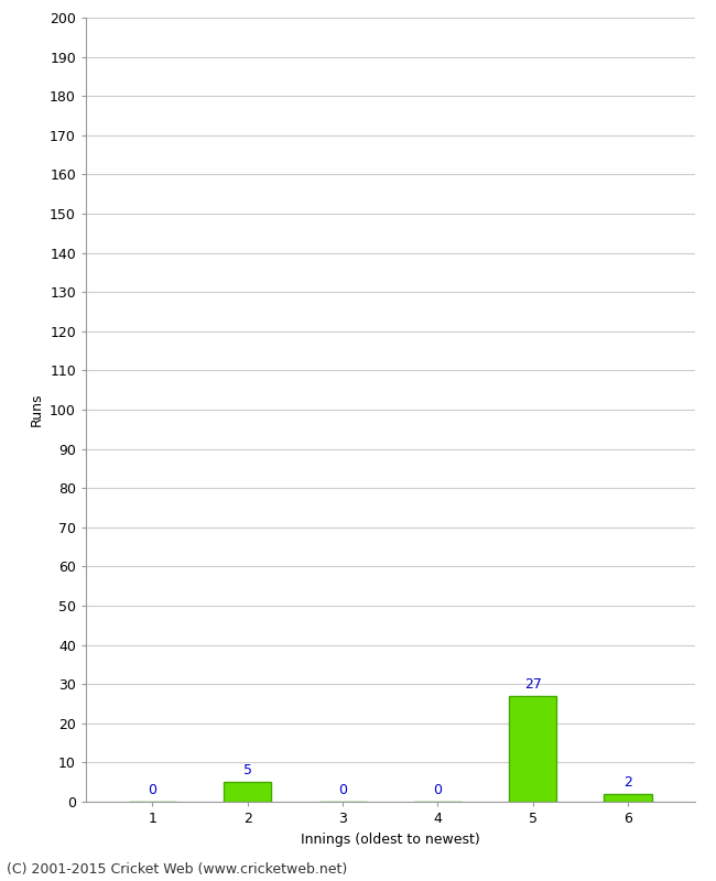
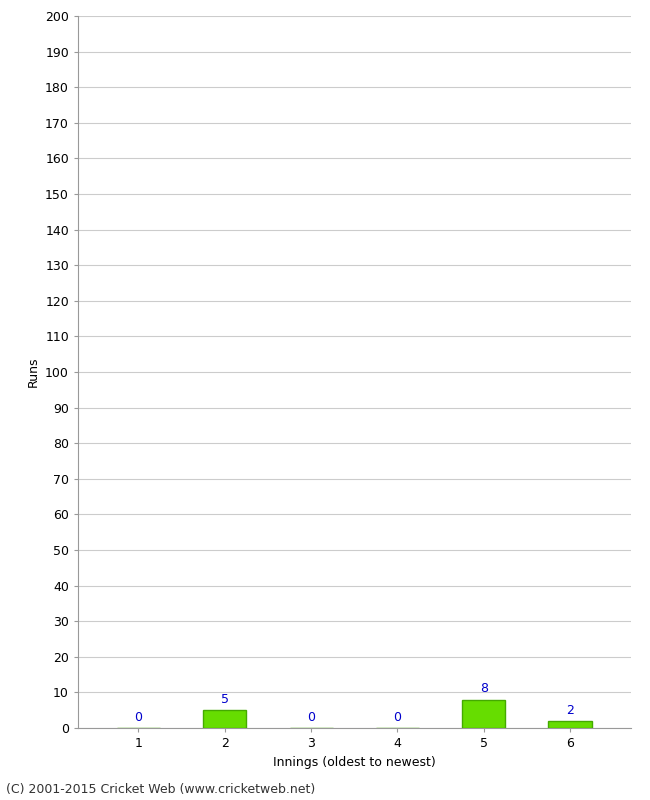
5: 27 -> 8
